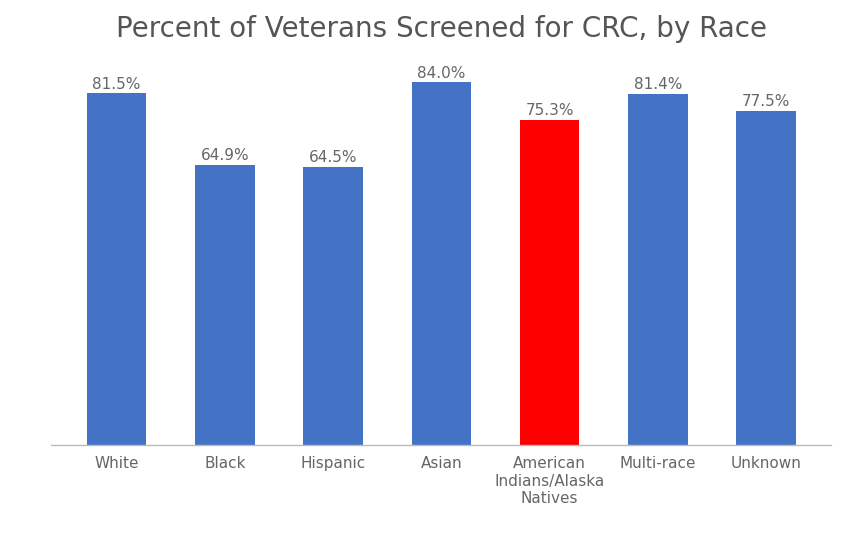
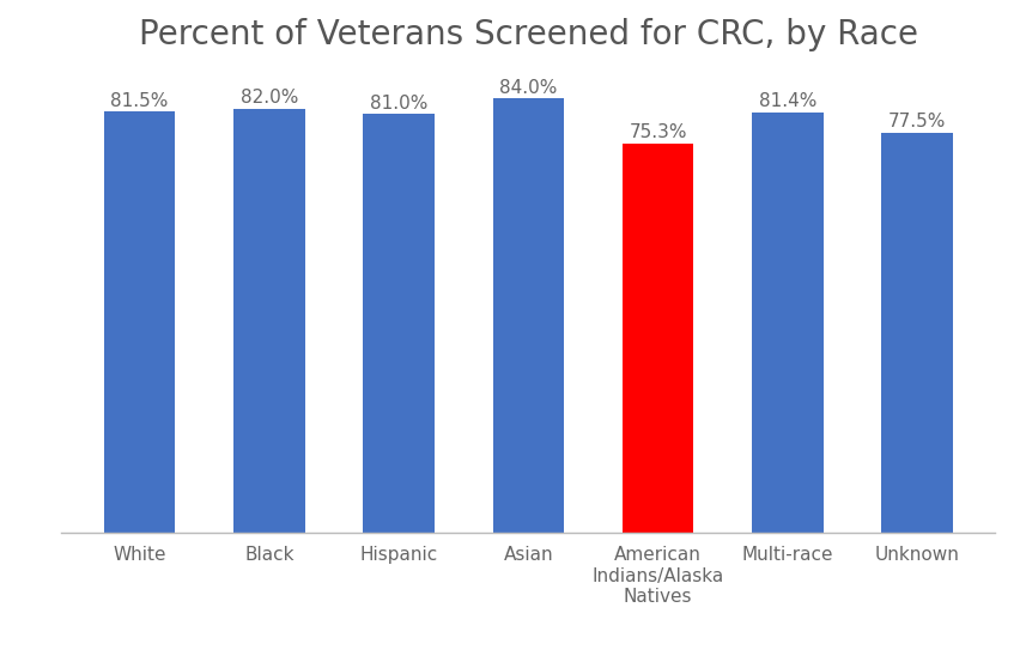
Black: 64.9% -> 82.0%
Hispanic: 64.5% -> 81.0%
